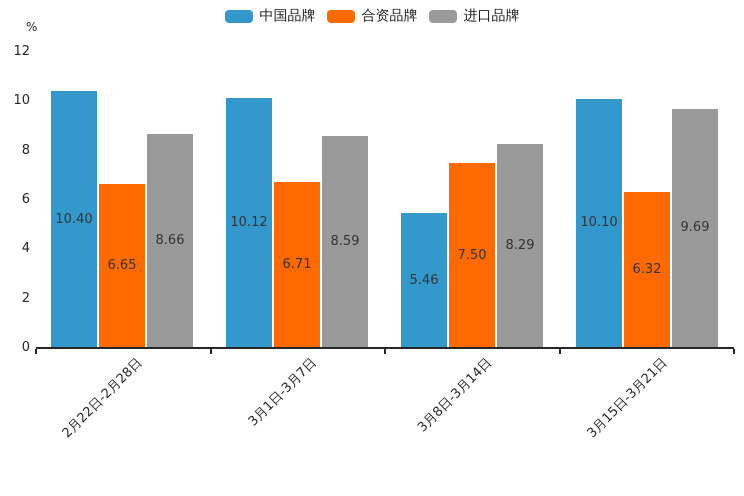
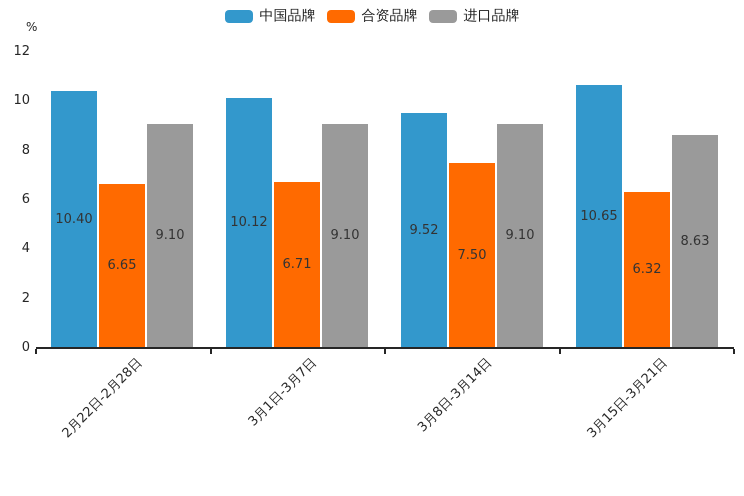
进口品牌/2月22日-2月28日: 8.66 -> 9.10
进口品牌/3月1日-3月7日: 8.59 -> 9.10
中国品牌/3月8日-3月14日: 5.46 -> 9.52
进口品牌/3月8日-3月14日: 8.29 -> 9.10
中国品牌/3月15日-3月21日: 10.10 -> 10.65
进口品牌/3月15日-3月21日: 9.69 -> 8.63
